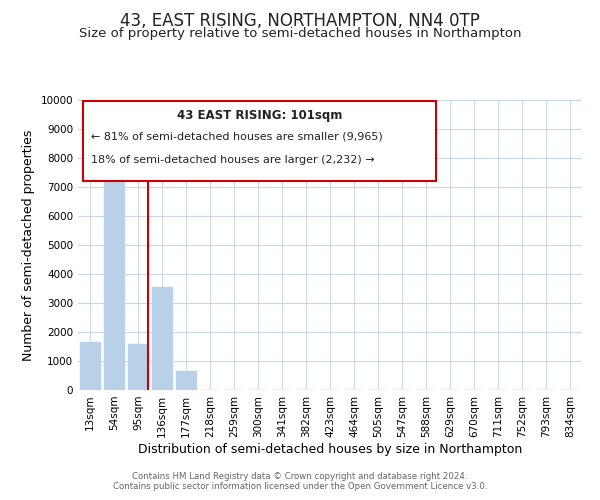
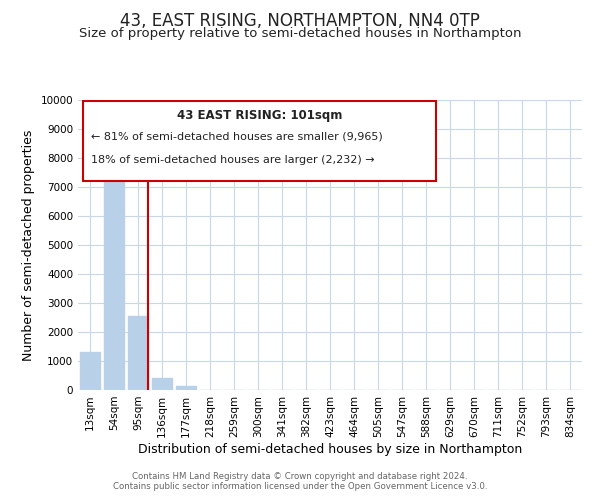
13sqm: 1650 -> 1300
95sqm: 1600 -> 2550
136sqm: 3550 -> 400
177sqm: 650 -> 150
